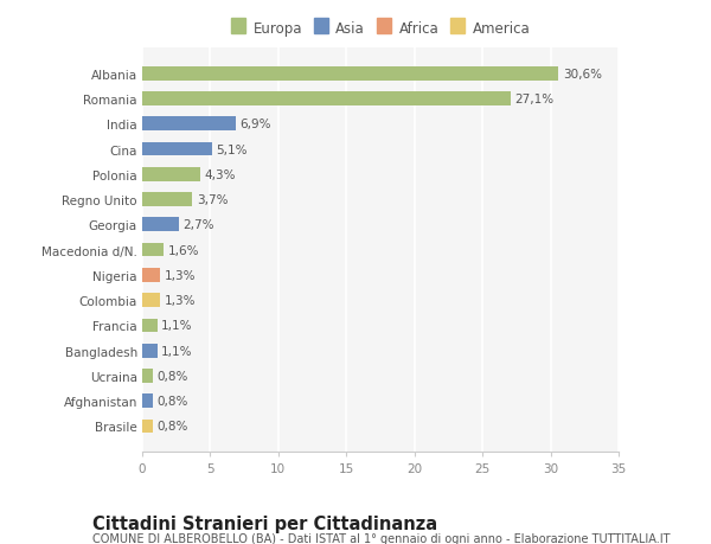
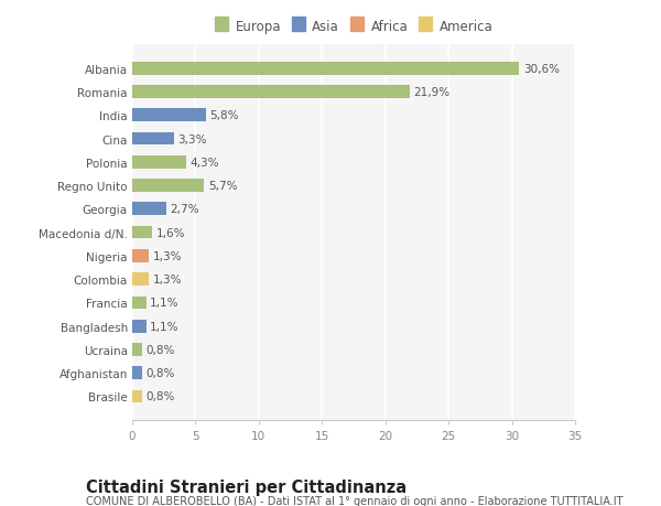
Romania: 27,1% -> 21,9%
India: 6,9% -> 5,8%
Cina: 5,1% -> 3,3%
Regno Unito: 3,7% -> 5,7%
